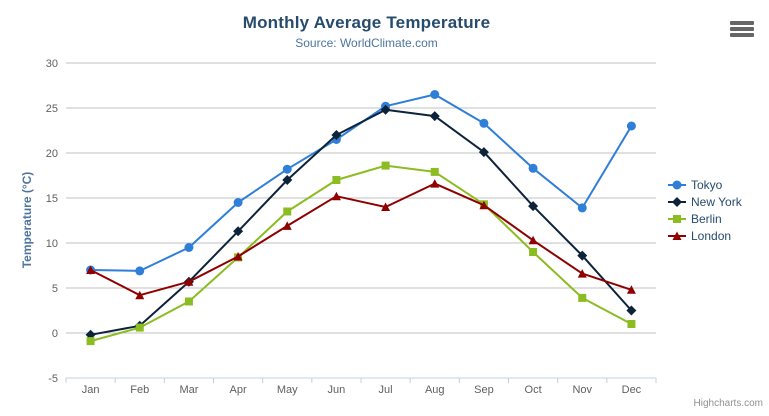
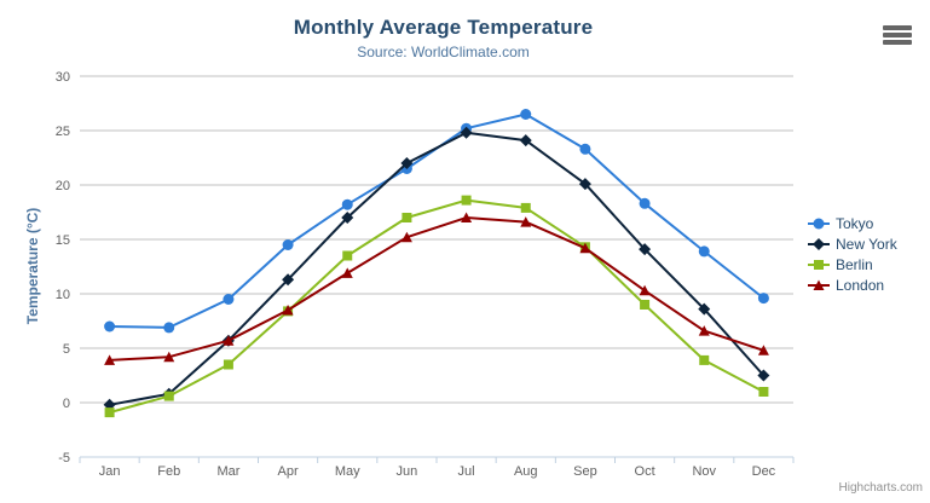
London/Jan: 7 -> 4
London/Jul: 14 -> 17
Tokyo/Dec: 23 -> 10
